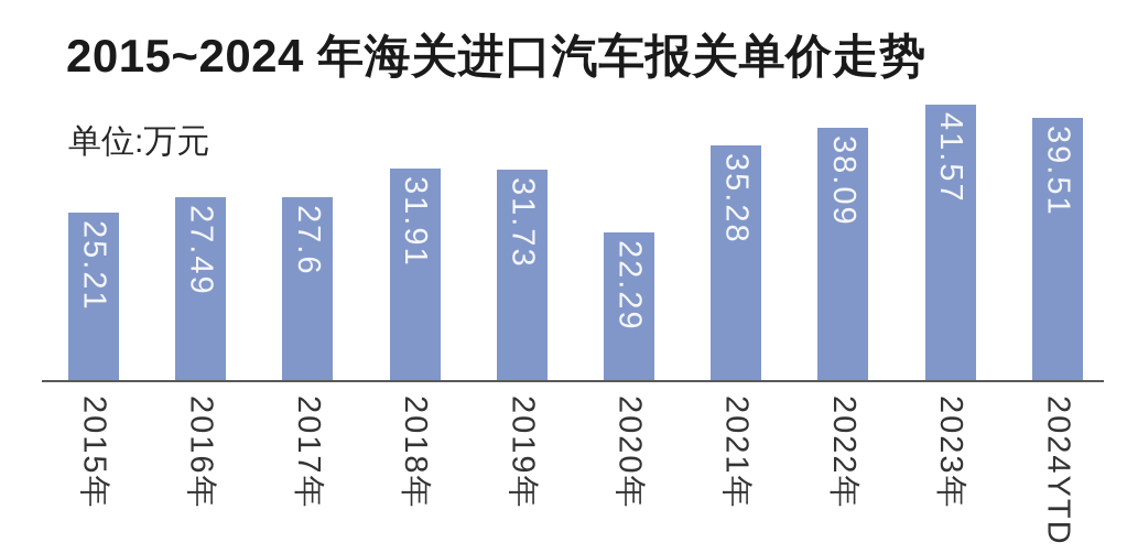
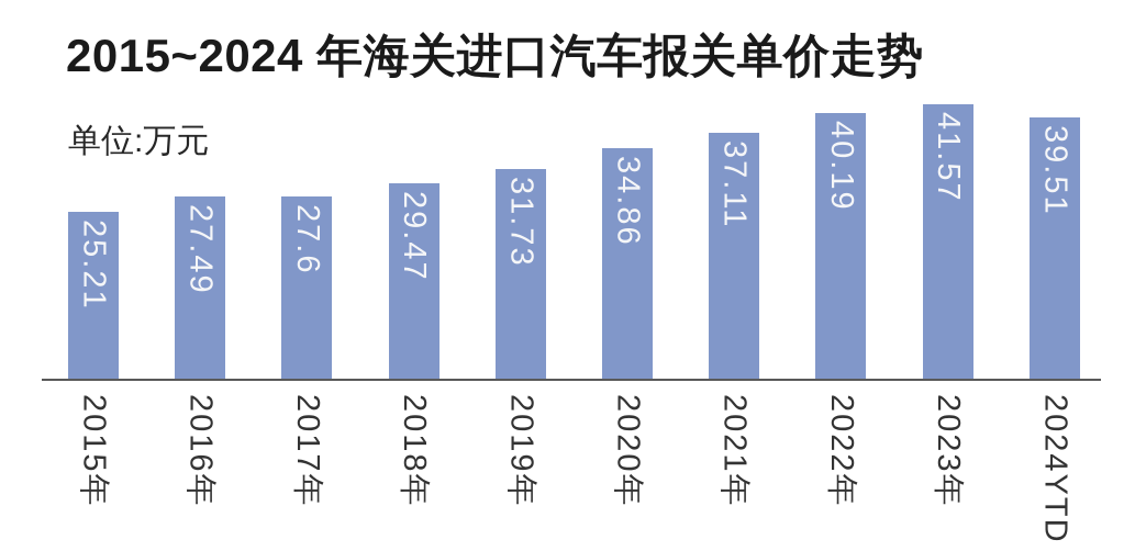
2018年: 31.91 -> 29.47
2020年: 22.29 -> 34.86
2021年: 35.28 -> 37.11
2022年: 38.09 -> 40.19
